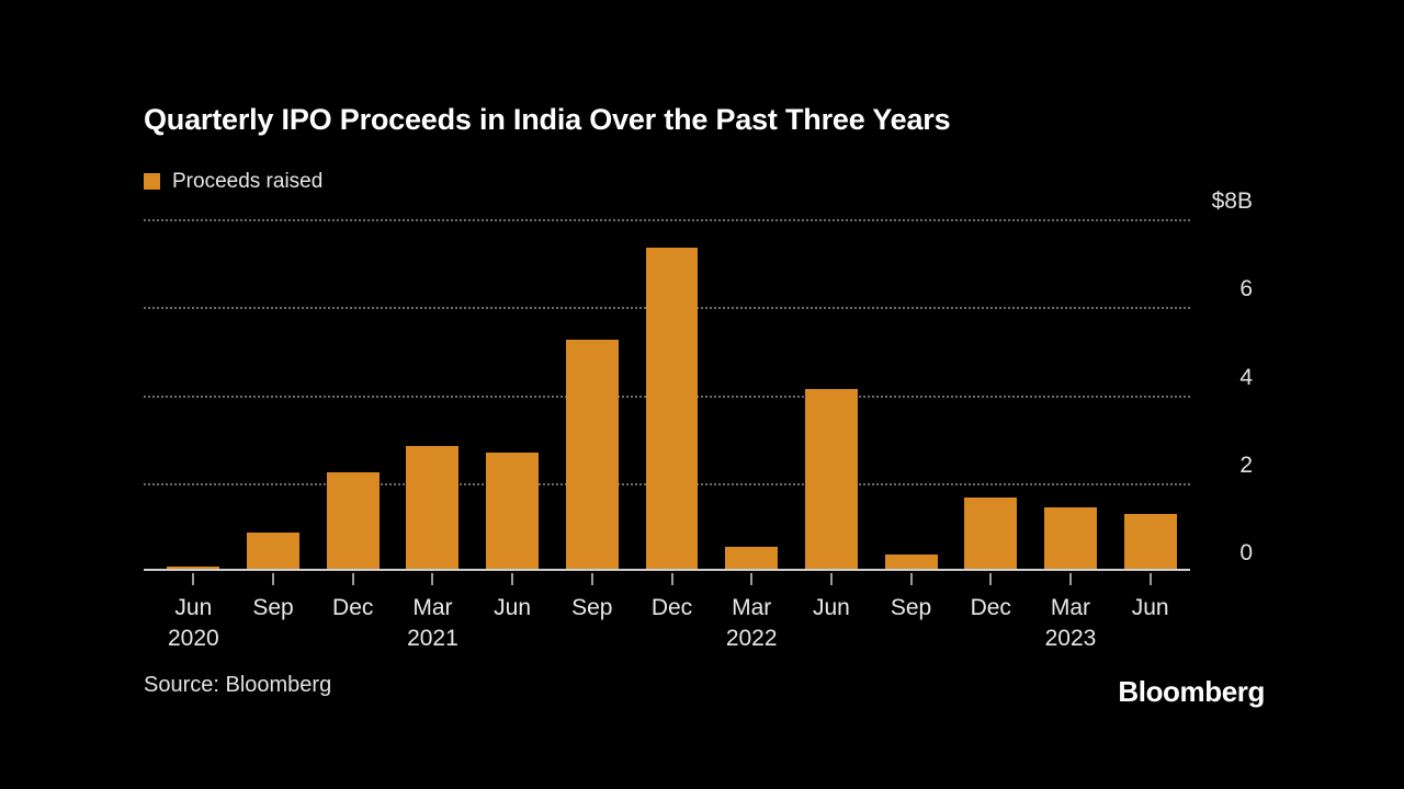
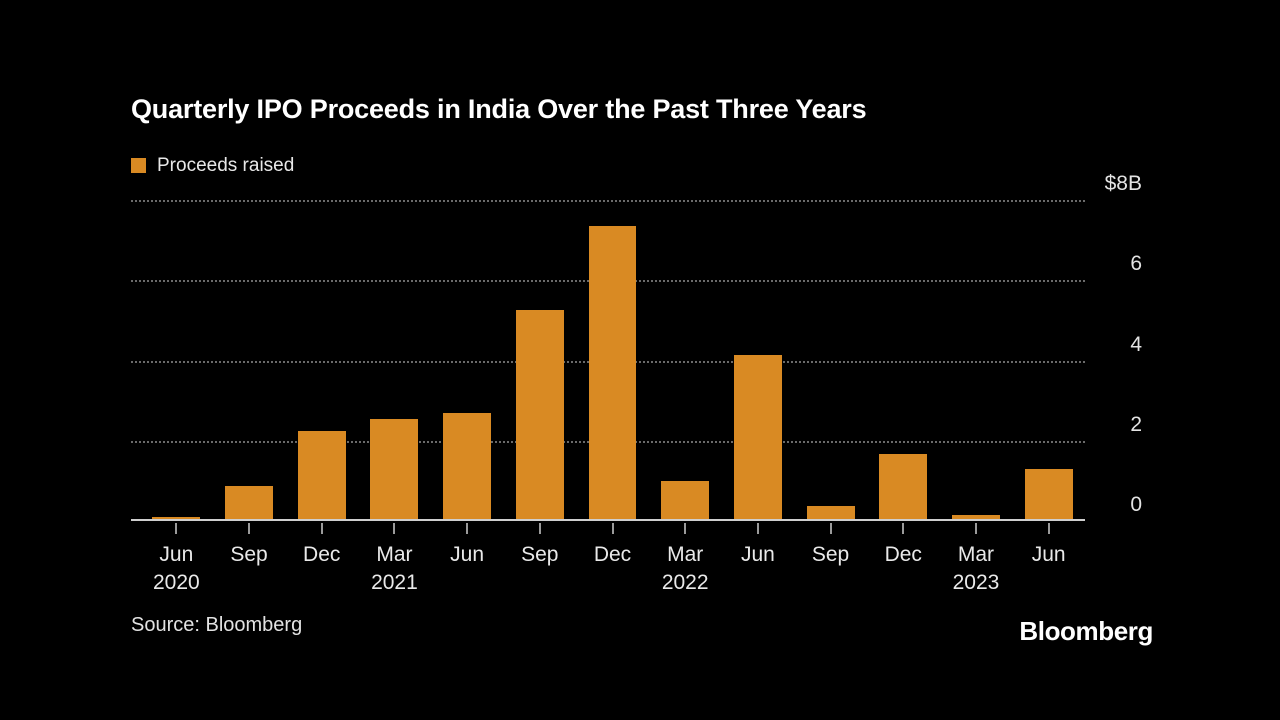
Mar 2021: $2.8B -> $2.5B
Mar 2022: $0.5B -> $0.9B
Mar 2023: $1.4B -> $0.1B
